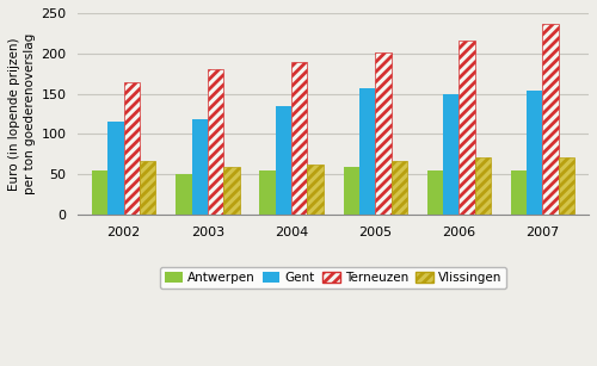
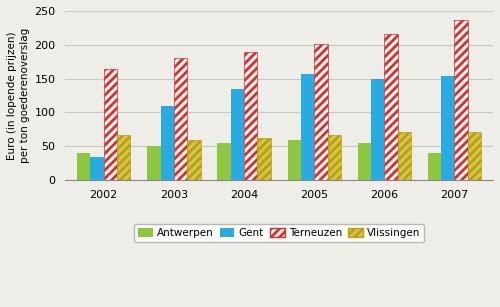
Antwerpen/2002: 54 -> 40
Gent/2002: 115 -> 34
Gent/2003: 118 -> 110
Antwerpen/2007: 54 -> 40
